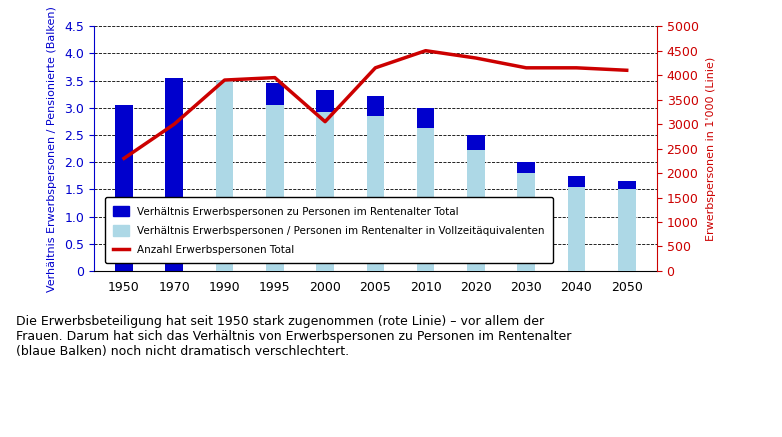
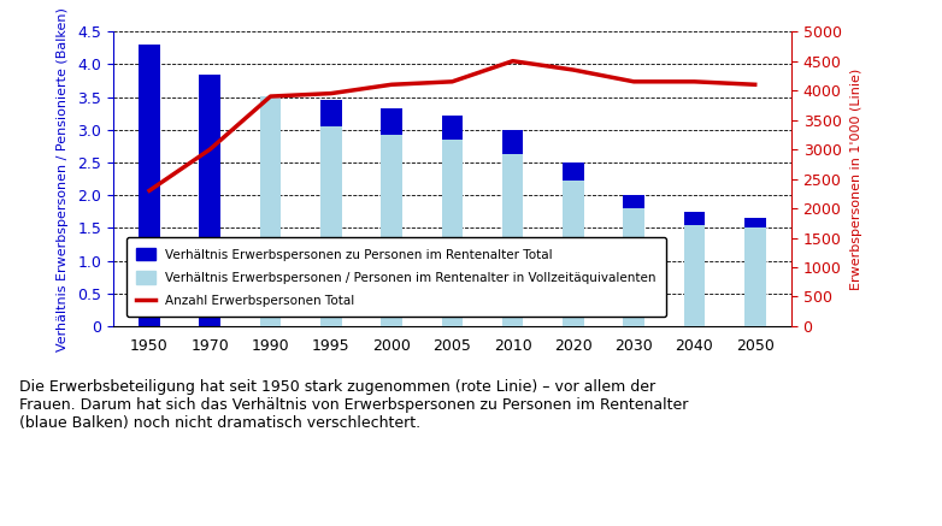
Verhältnis Erwerbspersonen zu Personen im Rentenalter Total/1950: 3.06 -> 4.30
Verhältnis Erwerbspersonen zu Personen im Rentenalter Total/1970: 3.54 -> 3.85
Anzahl Erwerbspersonen Total/2000: 3050 -> 4100
